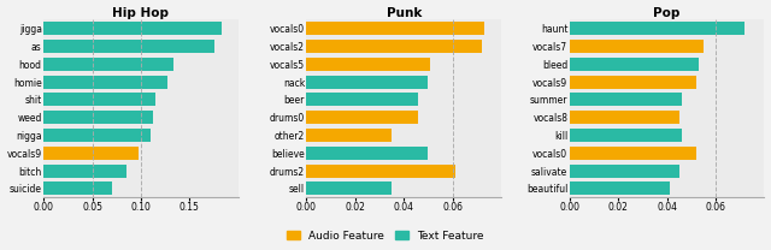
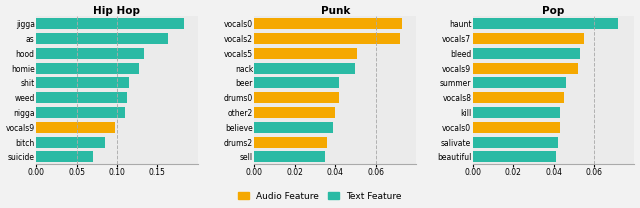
Hip Hop/as: 0.176 -> 0.163
Punk/beer: 0.046 -> 0.042
Punk/drums0: 0.046 -> 0.042
Punk/other2: 0.035 -> 0.040
Punk/believe: 0.050 -> 0.039
Punk/drums2: 0.061 -> 0.036
Pop/kill: 0.046 -> 0.043
Pop/vocals0: 0.052 -> 0.043
Pop/salivate: 0.045 -> 0.042
